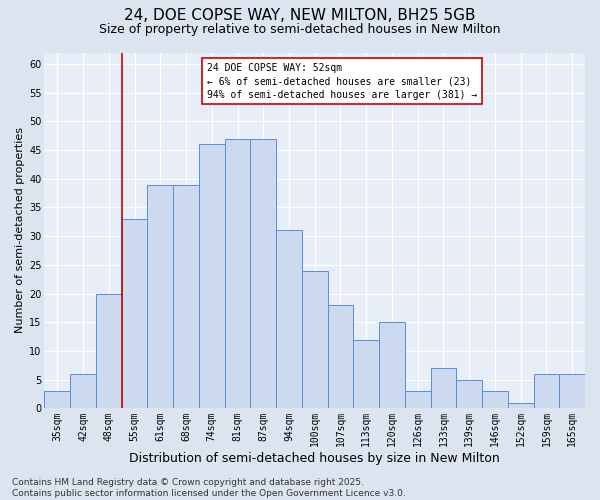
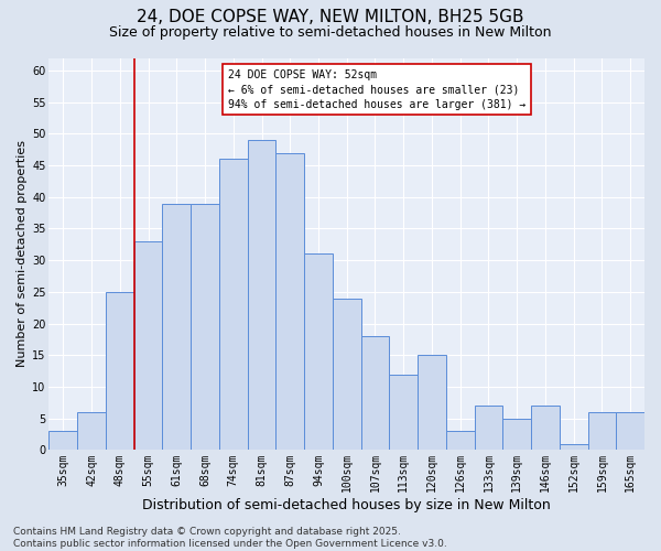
48sqm: 20 -> 25
81sqm: 47 -> 49
146sqm: 3 -> 7
